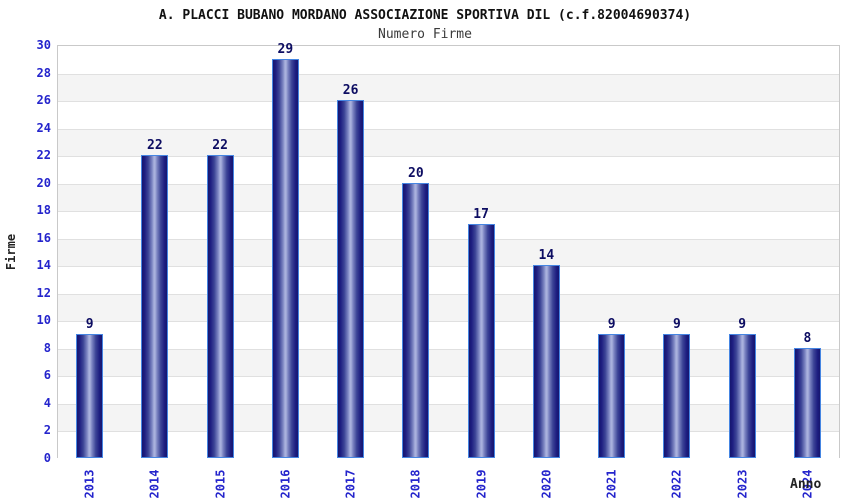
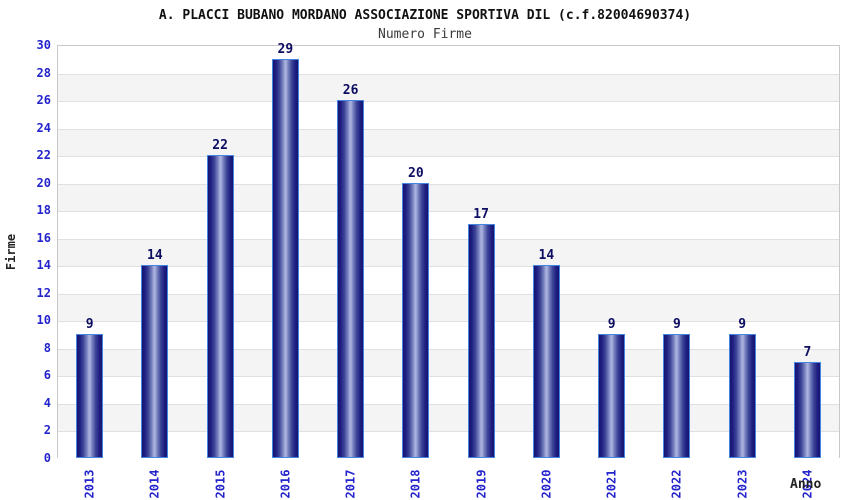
2014: 22 -> 14
2024: 8 -> 7
